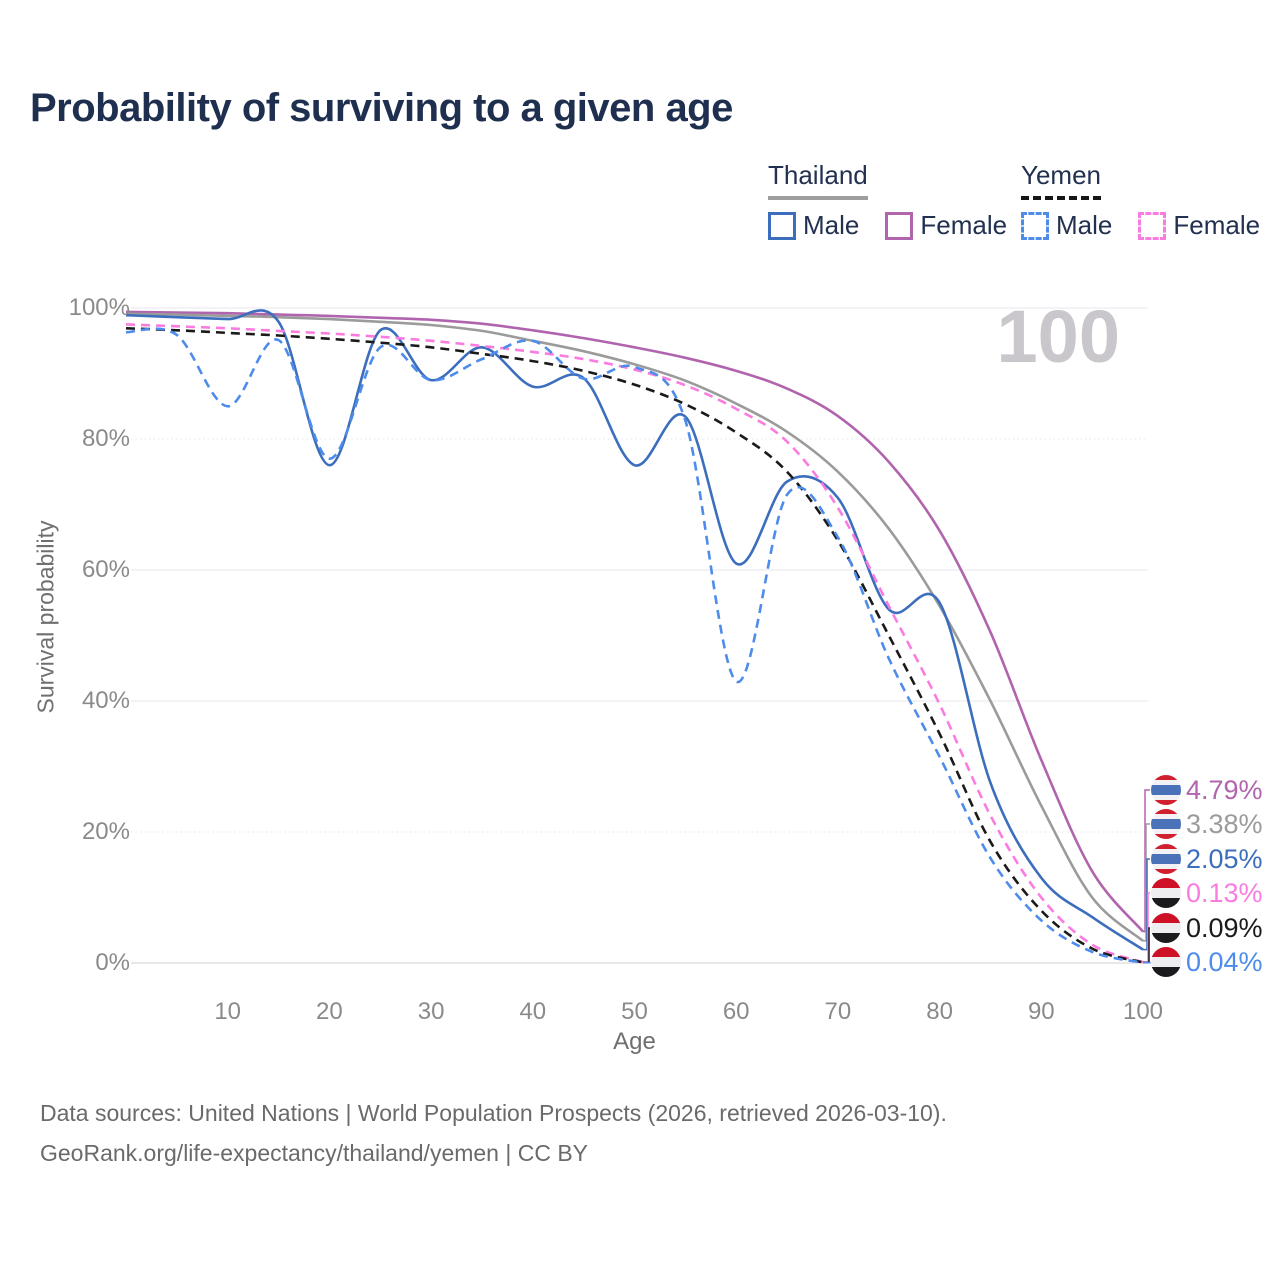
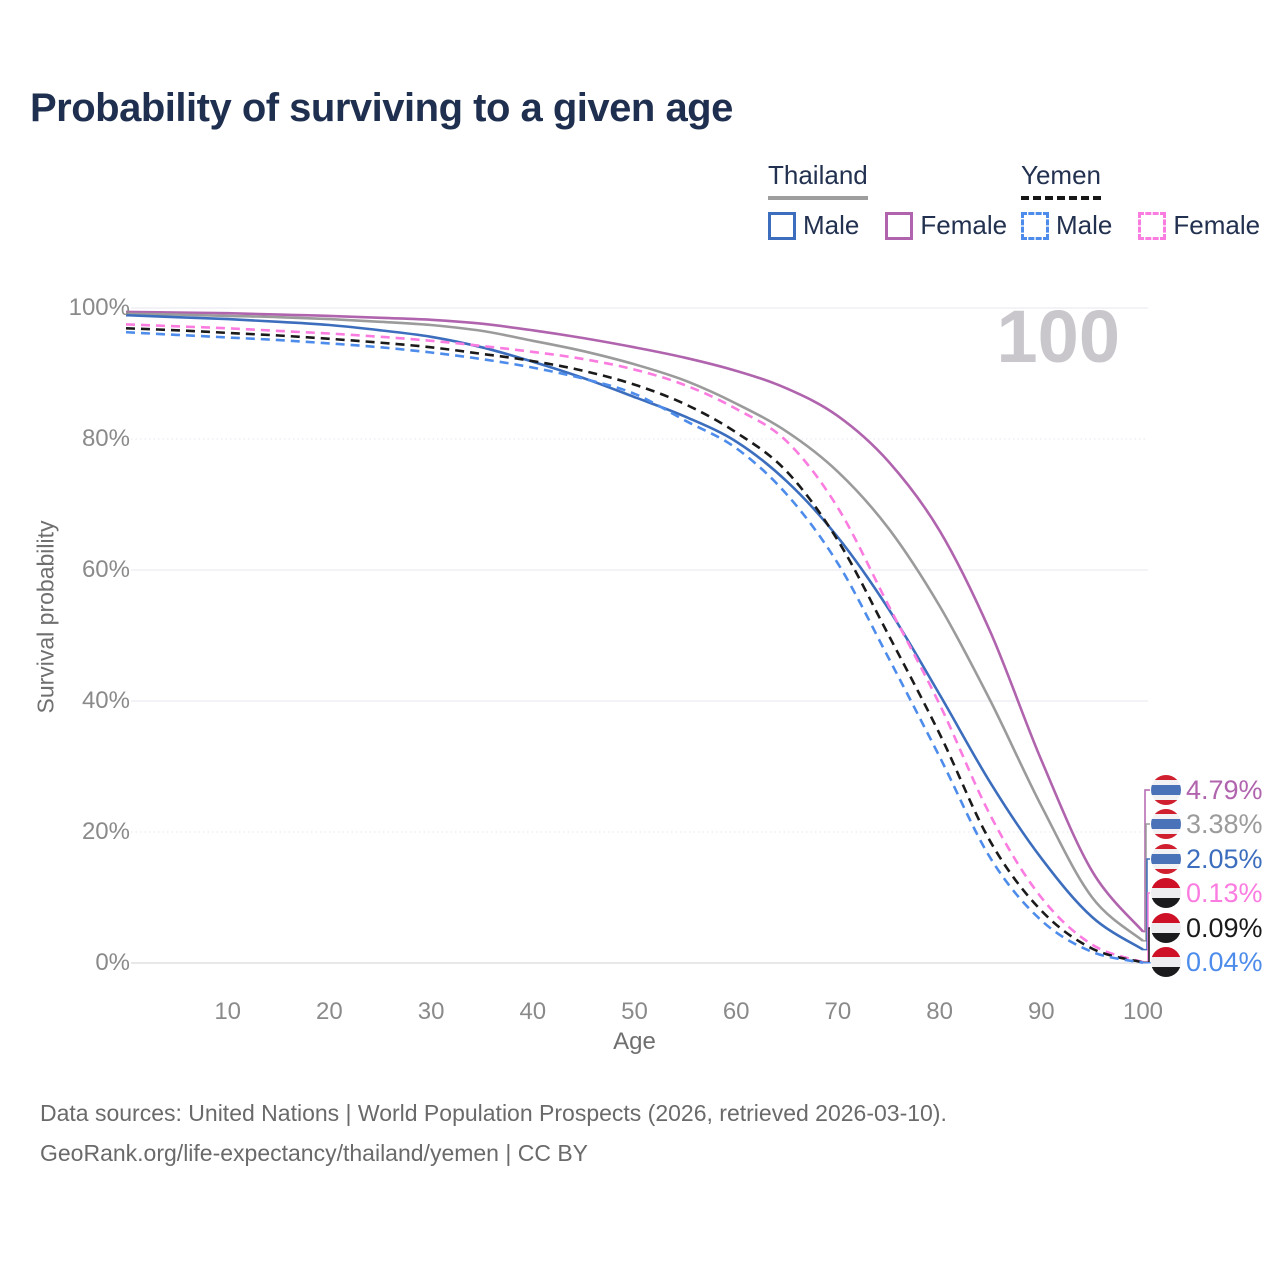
Yemen Male/10: 85% -> 96%
Thailand Male/20: 76% -> 97%
Yemen Male/20: 77% -> 95%
Thailand Male/30: 89% -> 96%
Yemen Male/30: 89% -> 93%
Thailand Male/40: 88% -> 92%
Yemen Male/40: 95% -> 91%
Thailand Male/50: 76% -> 86%
Yemen Male/50: 91% -> 87%
Thailand Male/60: 61% -> 80%
Yemen Male/60: 43% -> 79%
Thailand Male/70: 71% -> 65%
Yemen Male/70: 65% -> 61%
Thailand Male/80: 55% -> 41%
Thailand Male/90: 13% -> 16%
